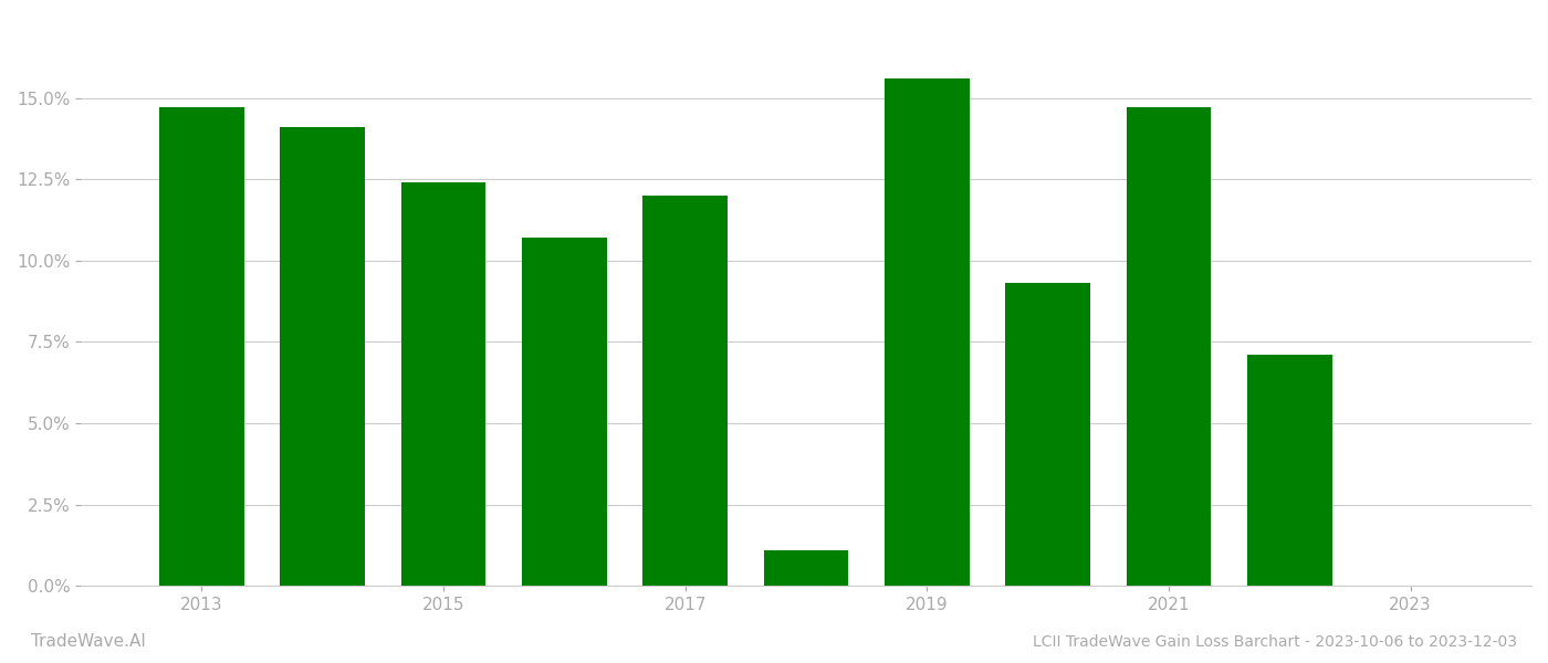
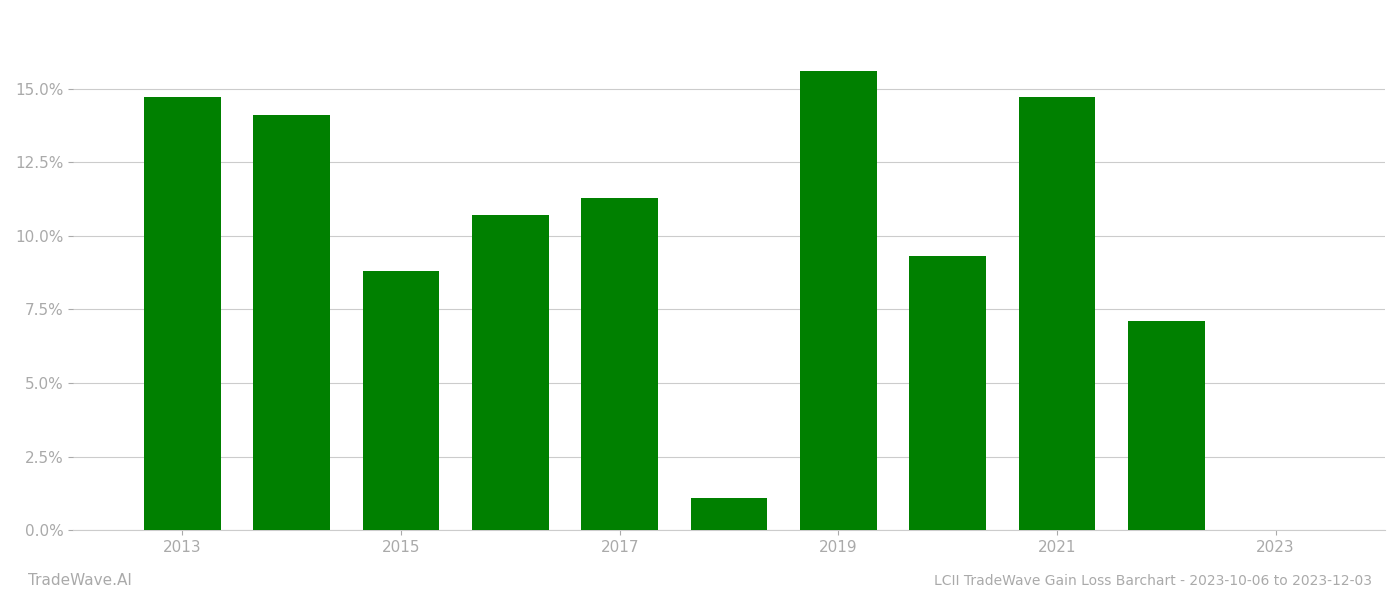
2015: 12.4% -> 8.8%
2017: 12.0% -> 11.3%
